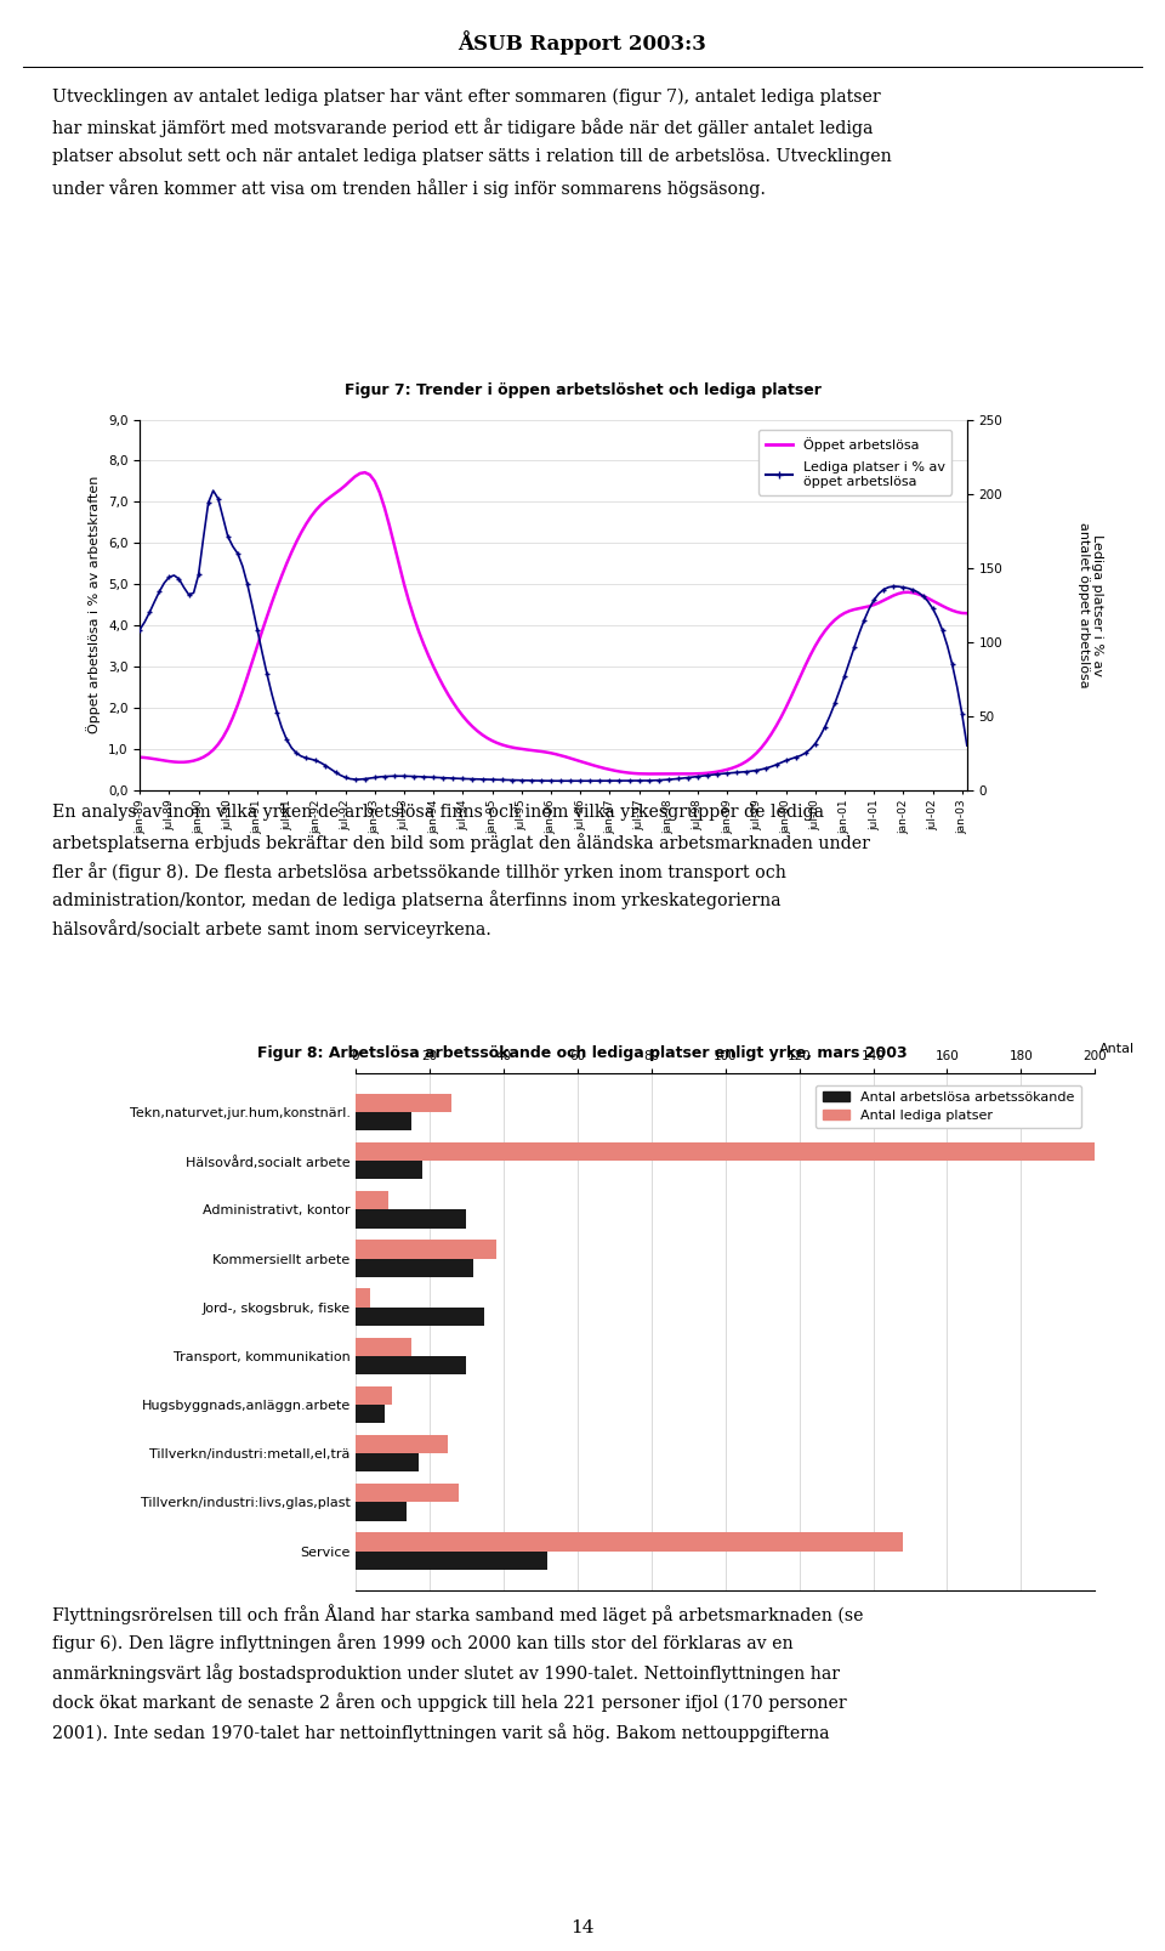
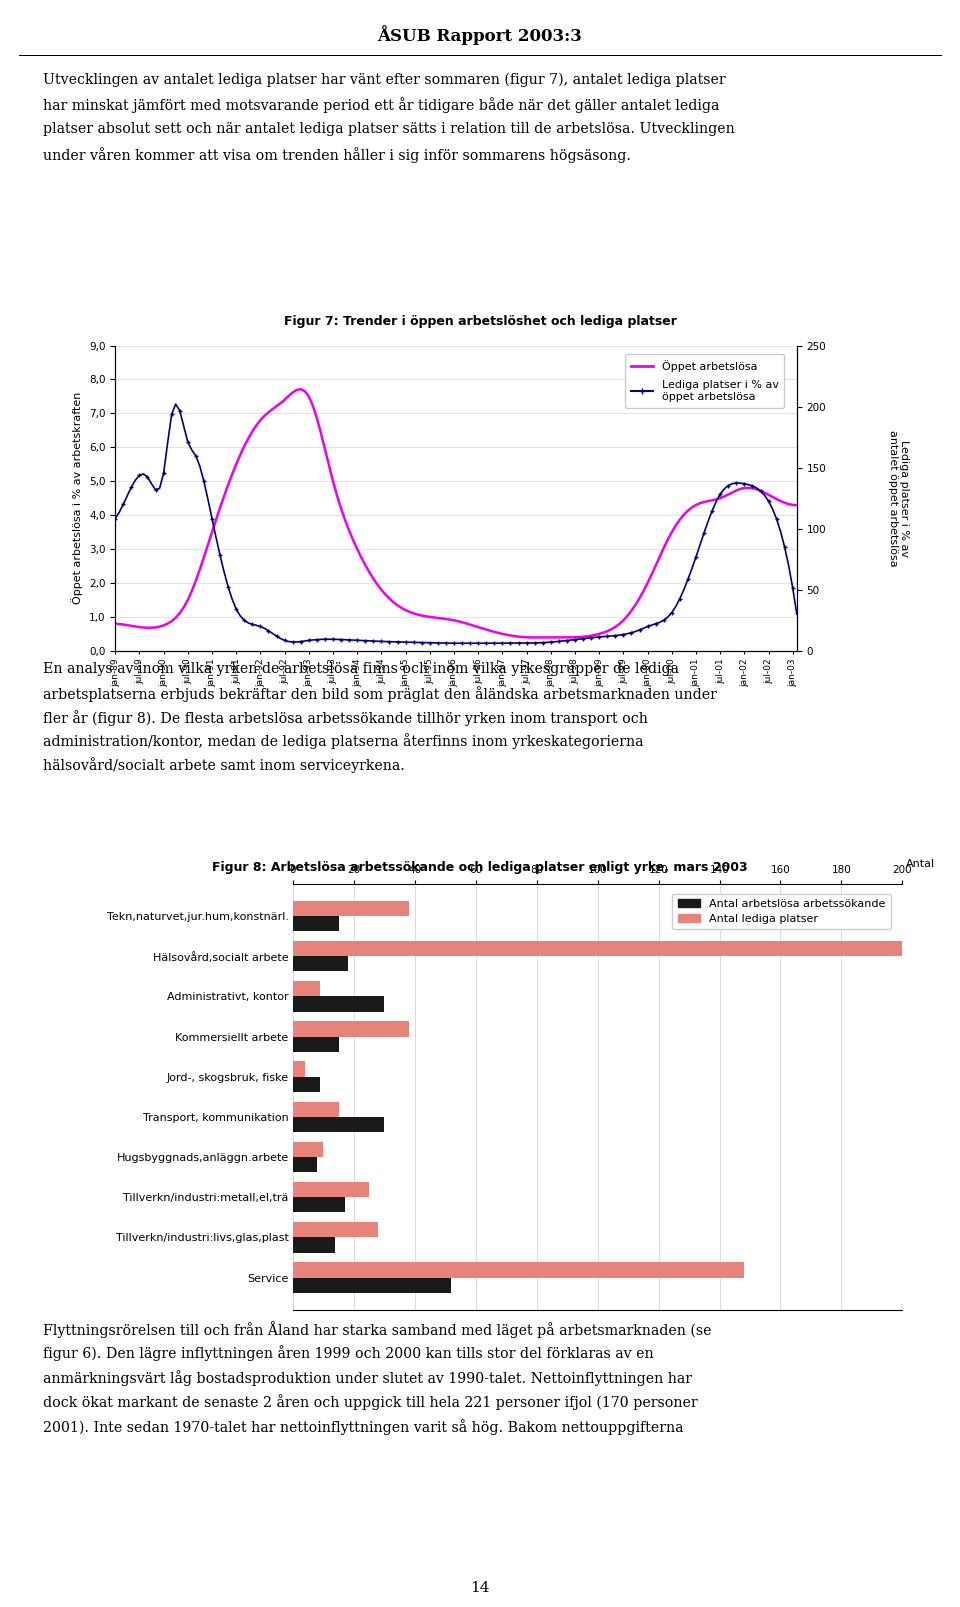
Antal lediga platser/Tekn,naturvet,jur.hum,konstnärl.: 26 -> 38
Antal arbetslösa arbetssökande/Kommersiellt arbete: 32 -> 15
Antal arbetslösa arbetssökande/Jord-, skogsbruk, fiske: 35 -> 9
